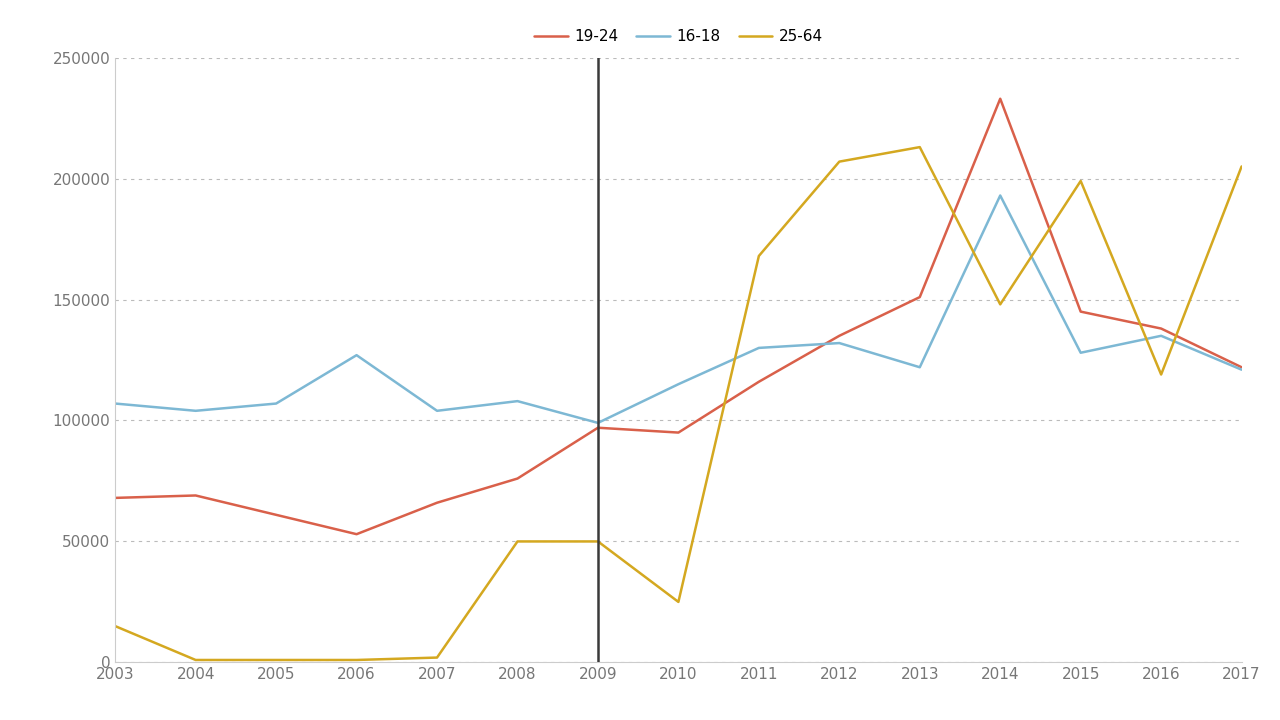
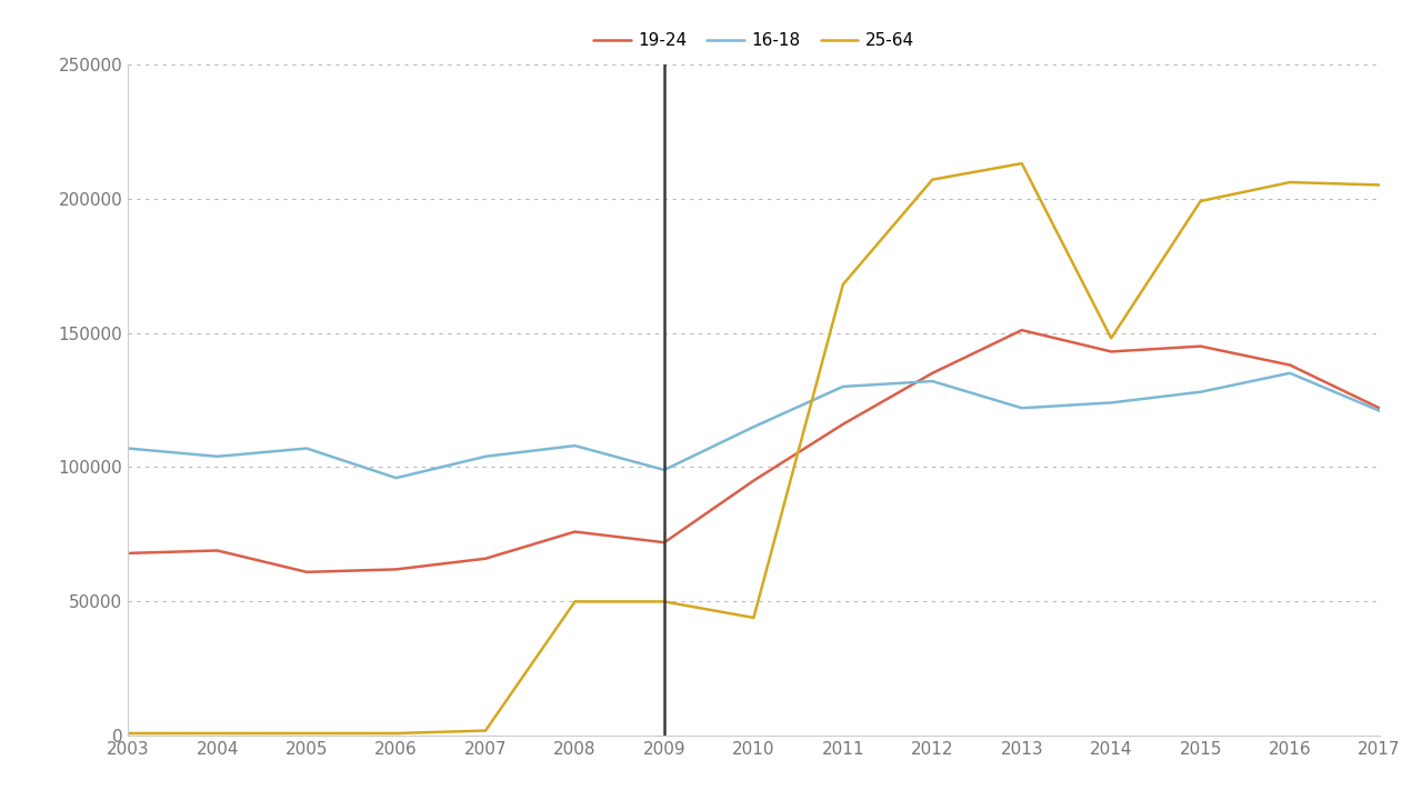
25-64/2003: 15000 -> 1000
19-24/2006: 53000 -> 62000
16-18/2006: 127000 -> 96000
19-24/2009: 97000 -> 72000
25-64/2010: 25000 -> 44000
19-24/2014: 233000 -> 143000
16-18/2014: 193000 -> 124000
25-64/2016: 119000 -> 206000
